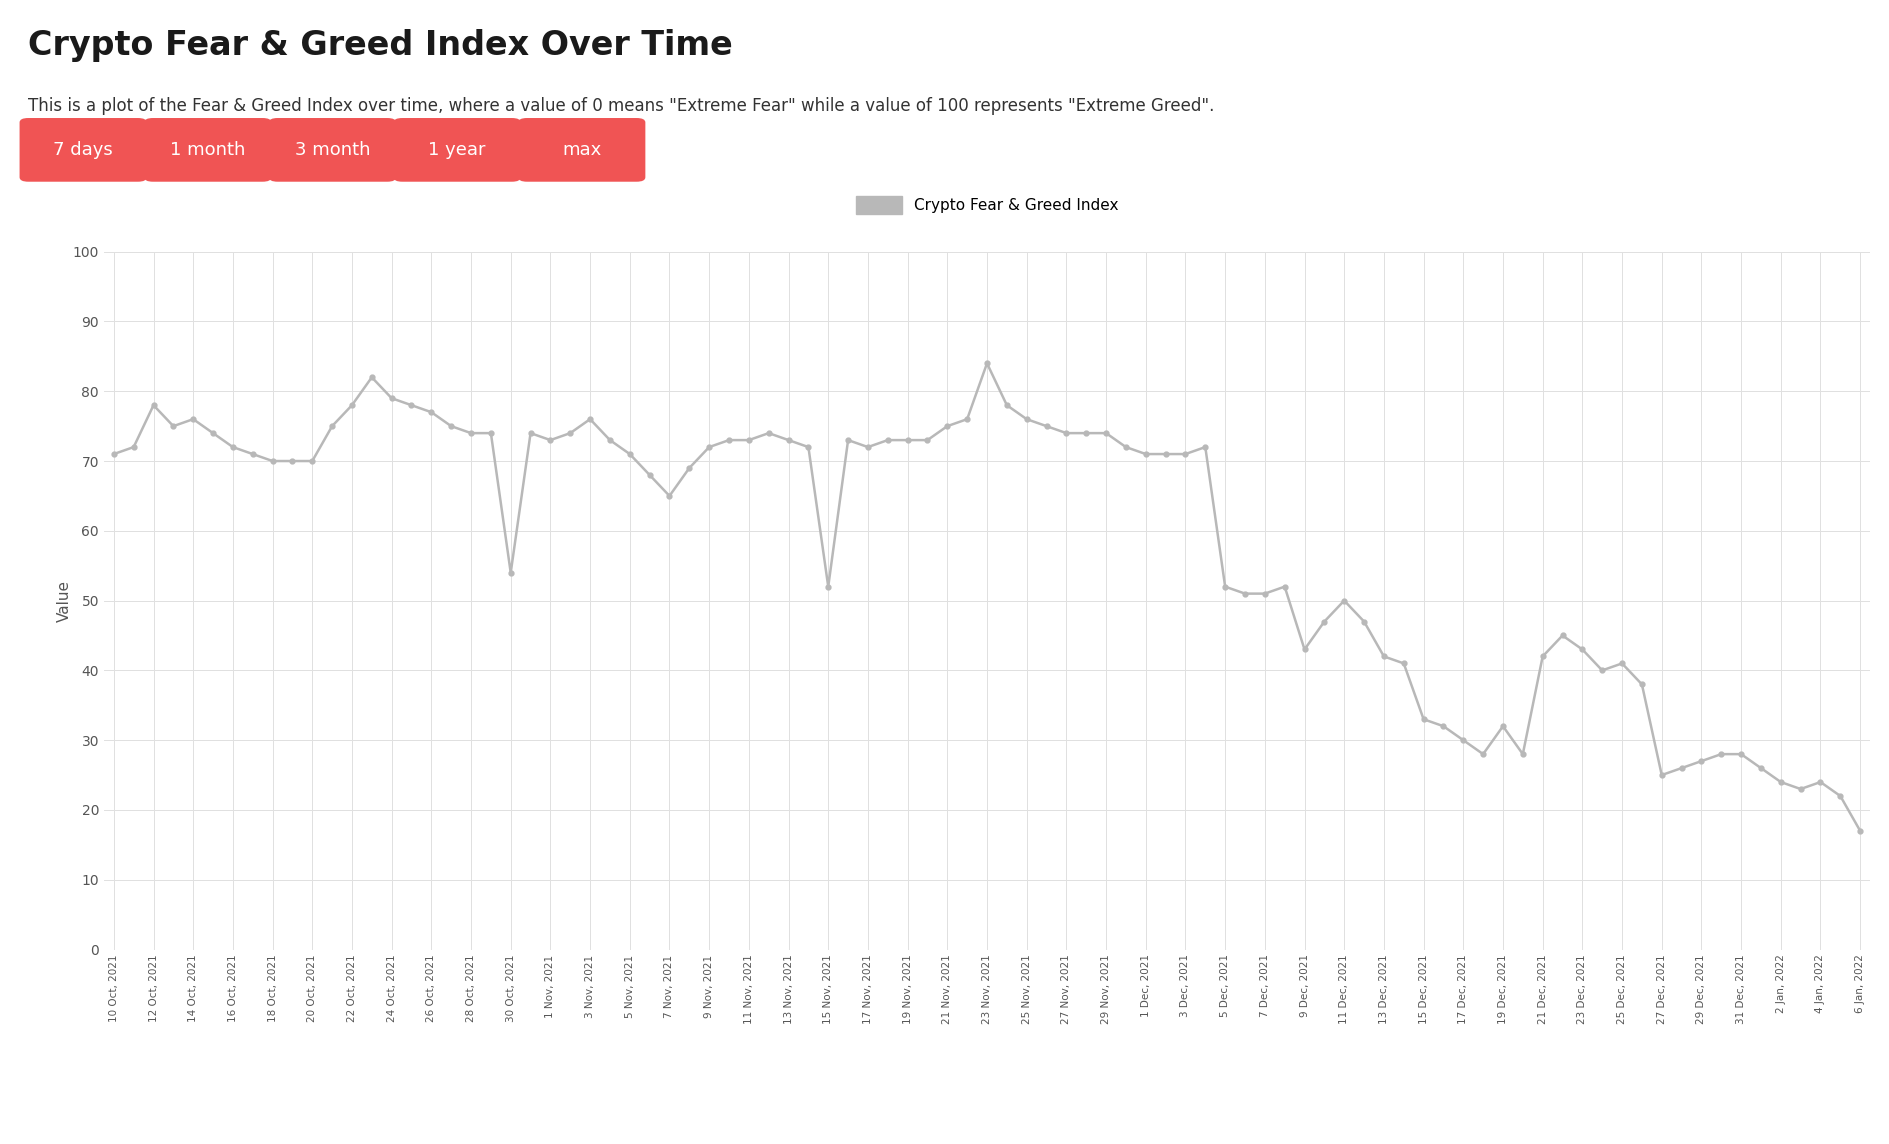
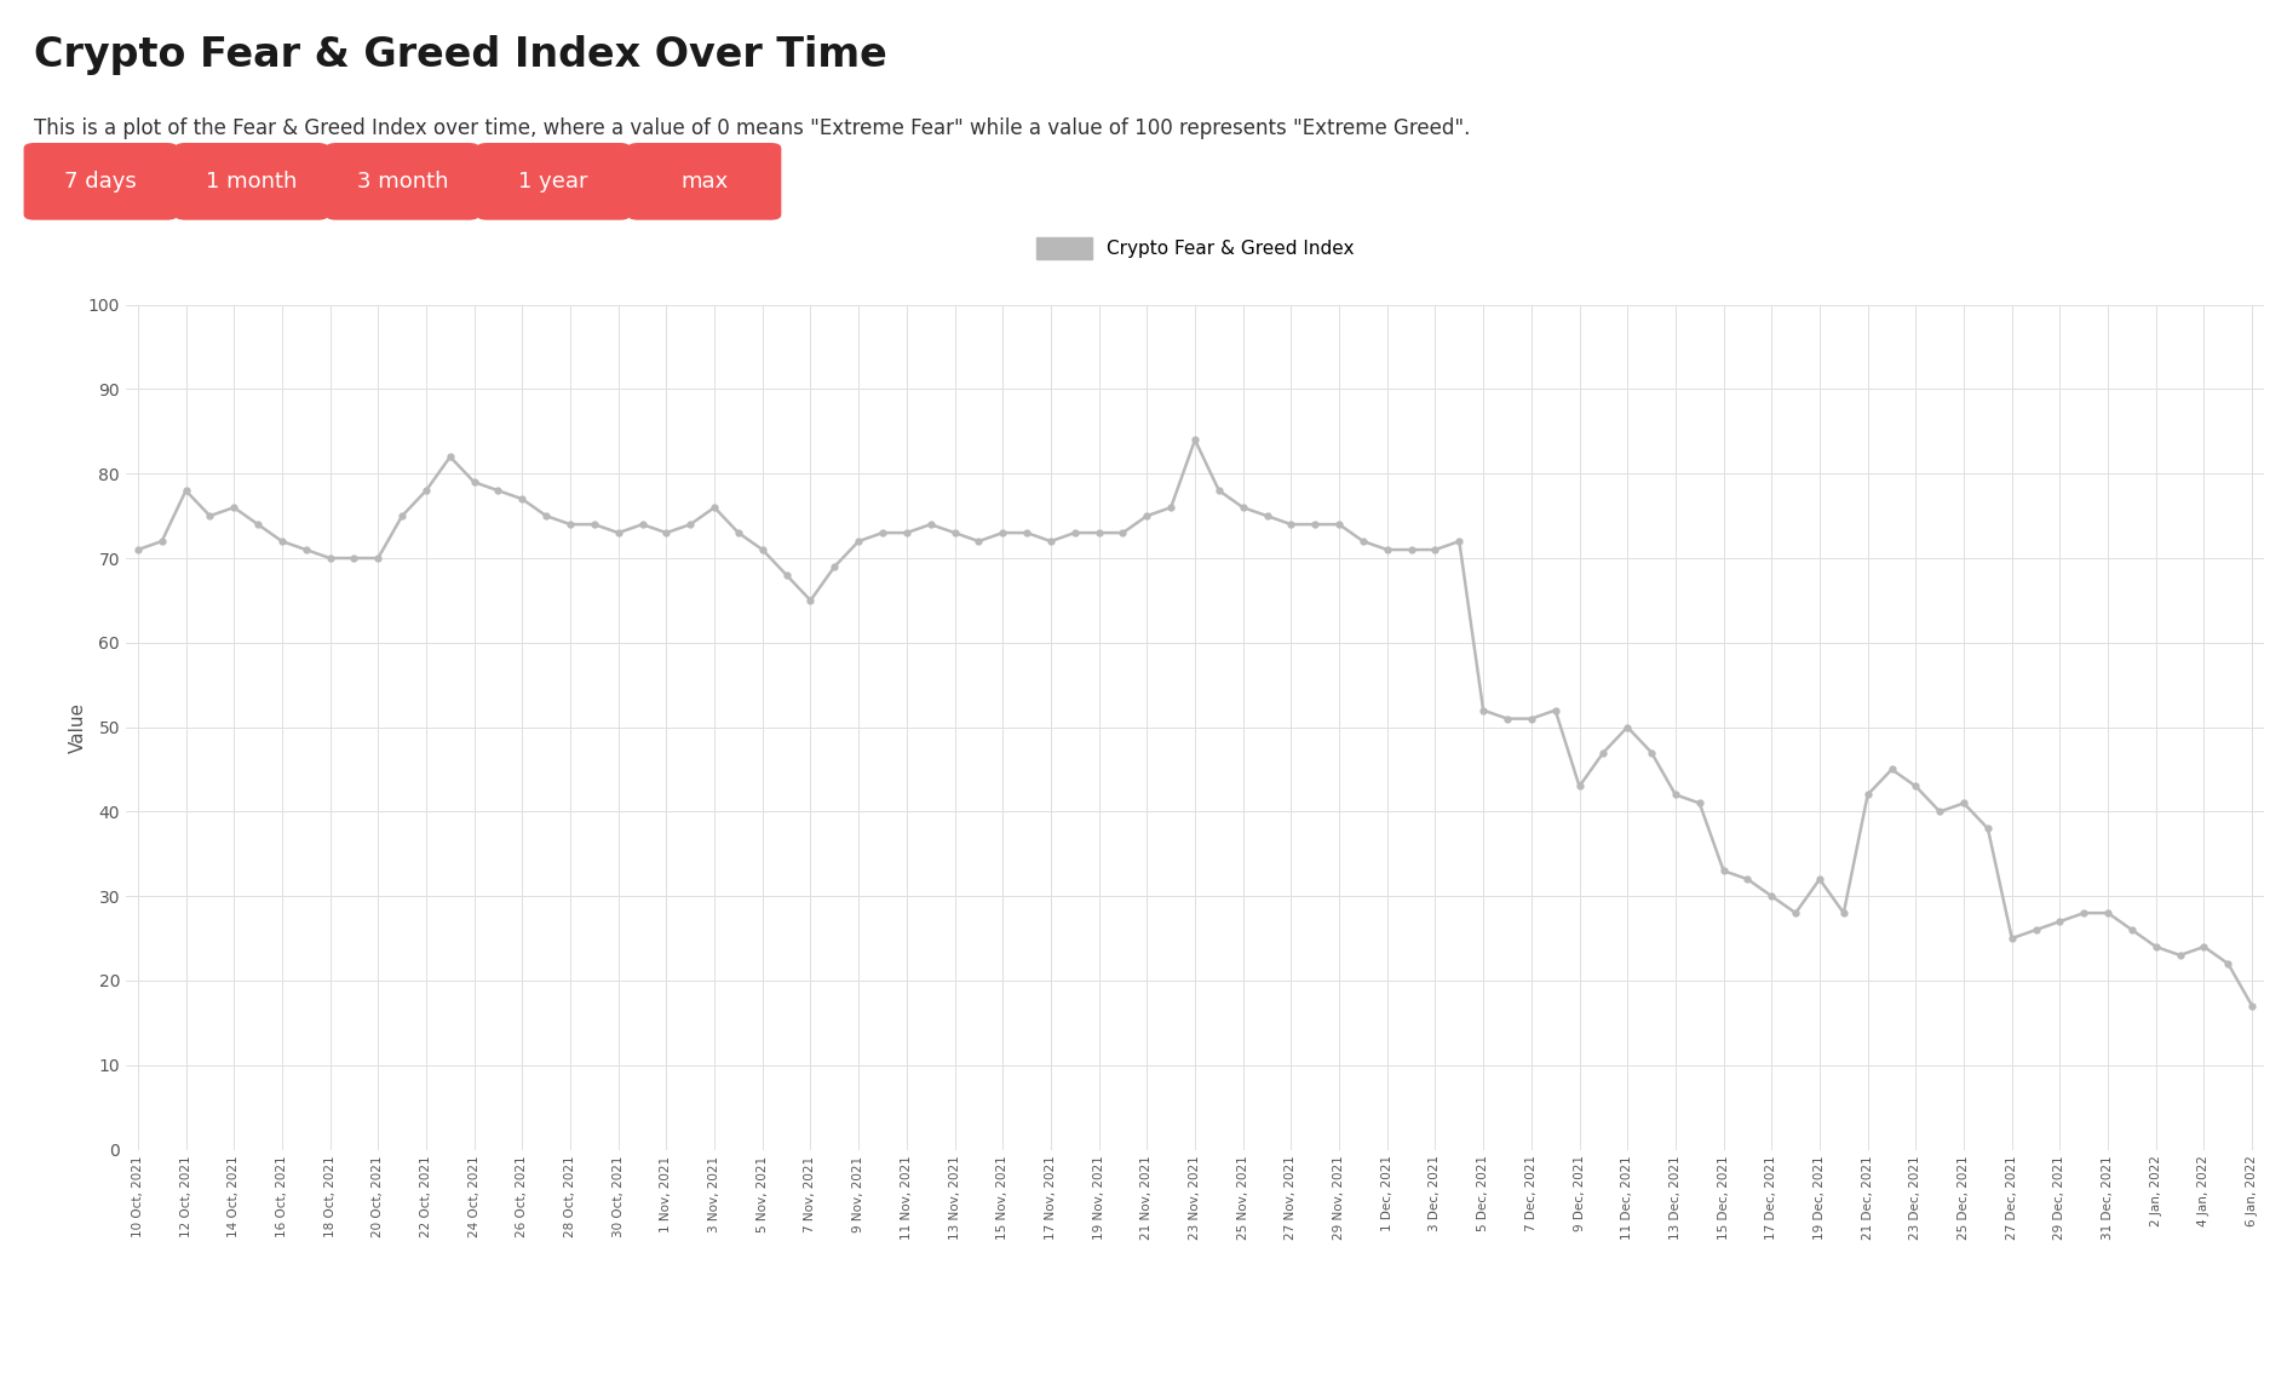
30 Oct, 2021: 54 -> 73
15 Nov, 2021: 52 -> 73
